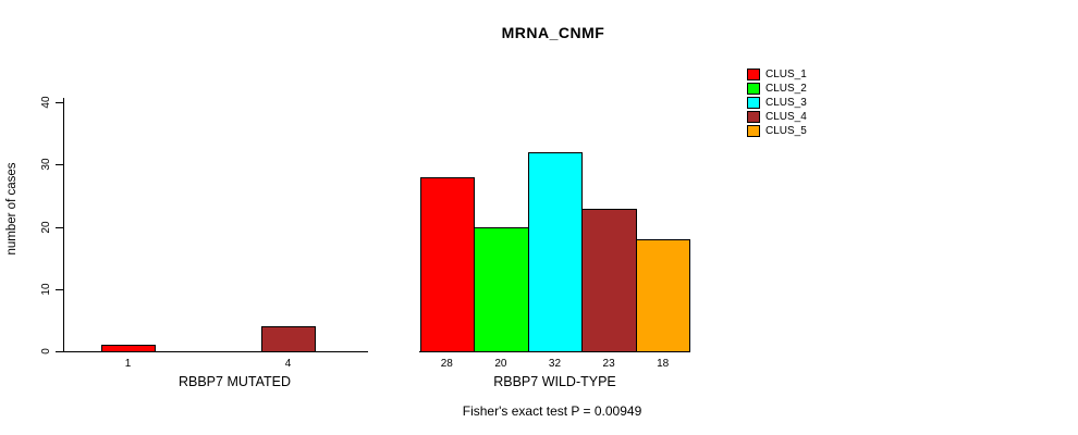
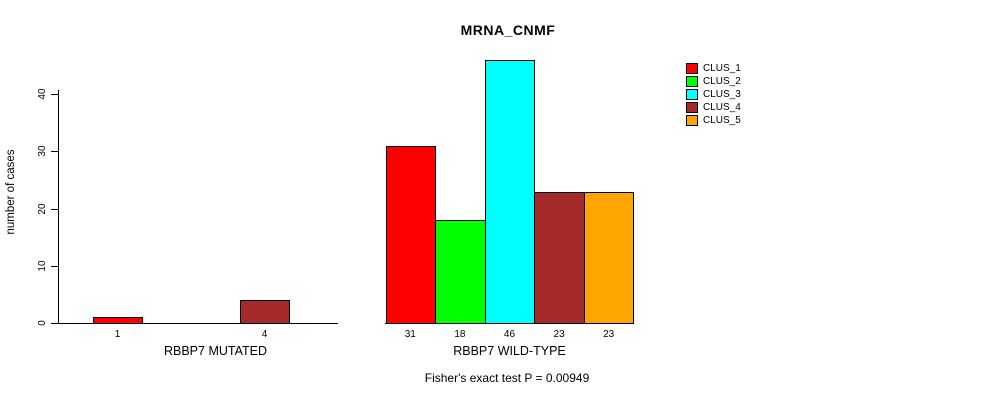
CLUS_1/RBBP7 WILD-TYPE: 28 -> 31
CLUS_2/RBBP7 WILD-TYPE: 20 -> 18
CLUS_3/RBBP7 WILD-TYPE: 32 -> 46
CLUS_5/RBBP7 WILD-TYPE: 18 -> 23
